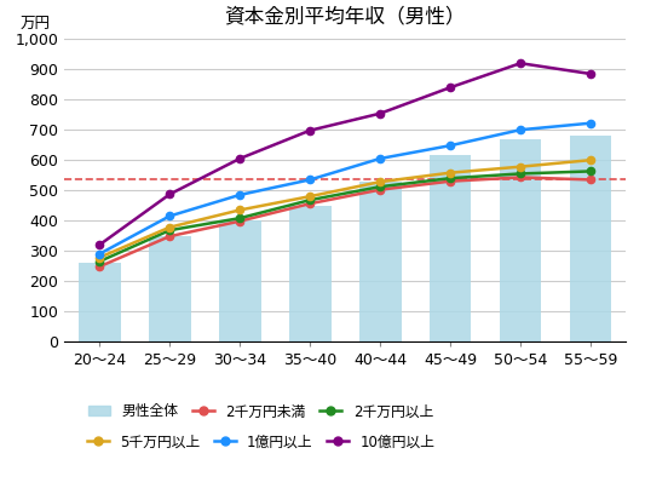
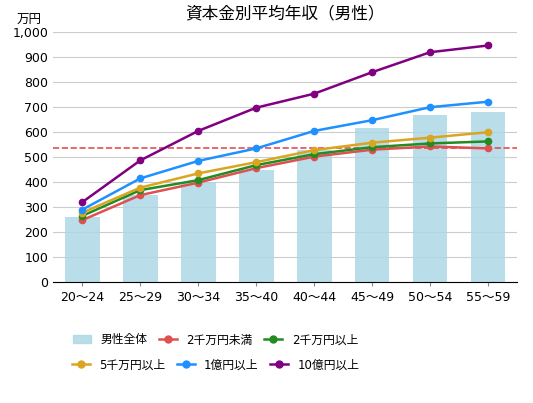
10億円以上/55～59: 885 -> 947
